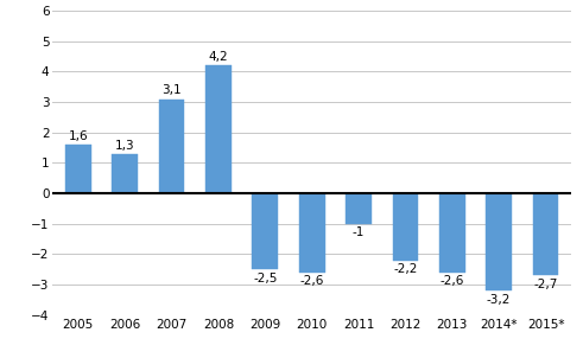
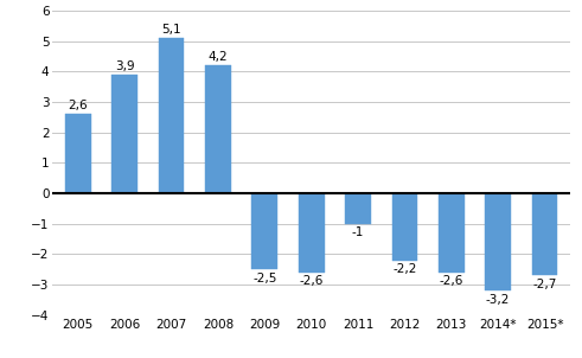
2005: 1,6 -> 2,6
2006: 1,3 -> 3,9
2007: 3,1 -> 5,1
